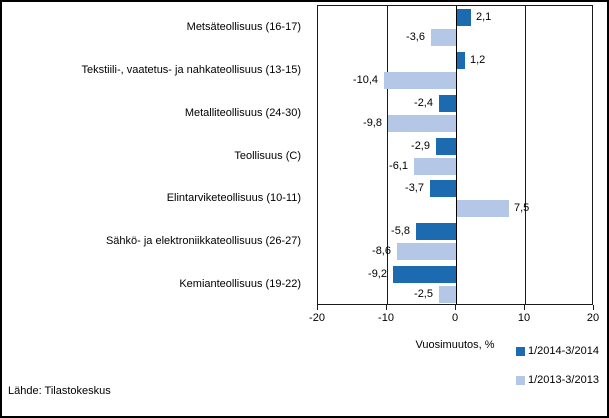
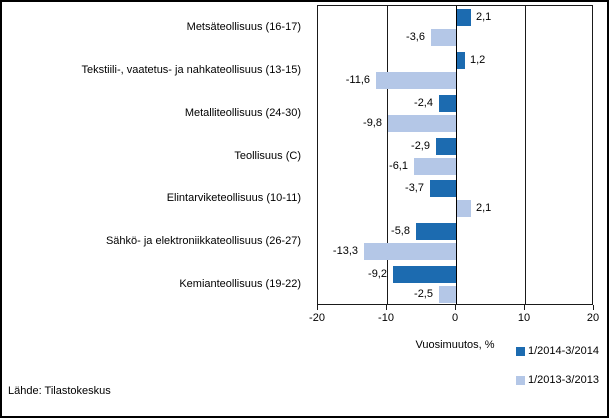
1/2013-3/2013/Tekstiili-, vaatetus- ja nahkateollisuus (13-15): -10,4 -> -11,6
1/2013-3/2013/Elintarviketeollisuus (10-11): 7,5 -> 2,1
1/2013-3/2013/Sähkö- ja elektroniikkateollisuus (26-27): -8,6 -> -13,3
